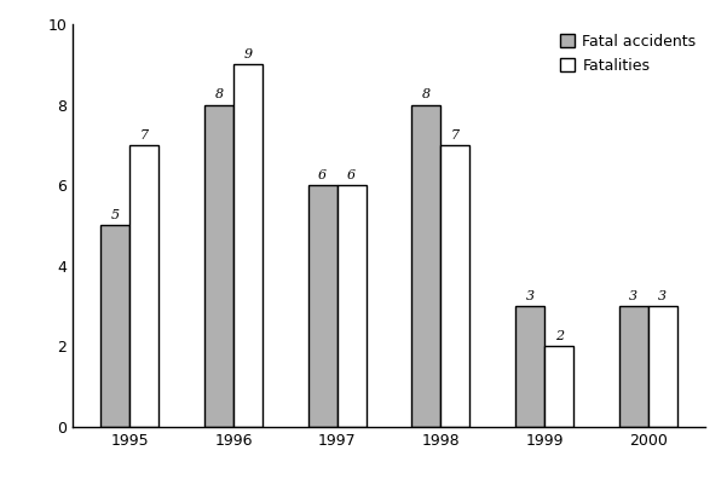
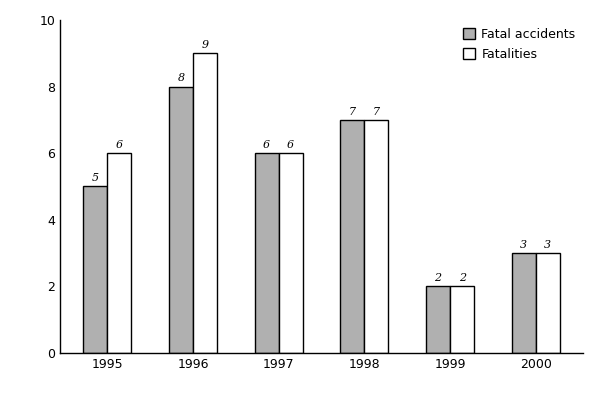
Fatalities/1995: 7 -> 6
Fatal accidents/1998: 8 -> 7
Fatal accidents/1999: 3 -> 2
